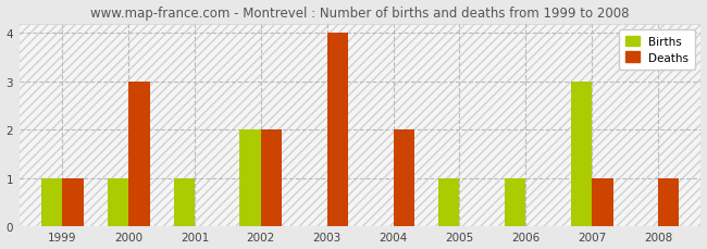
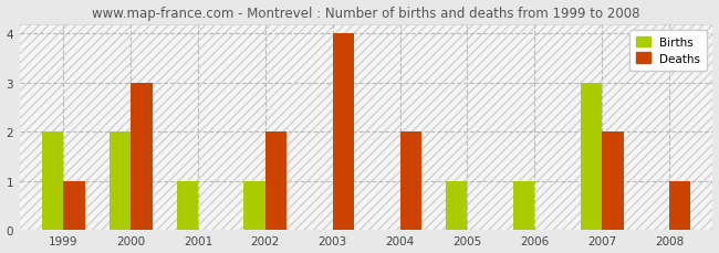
Births/1999: 1 -> 2
Births/2000: 1 -> 2
Births/2002: 2 -> 1
Deaths/2007: 1 -> 2
